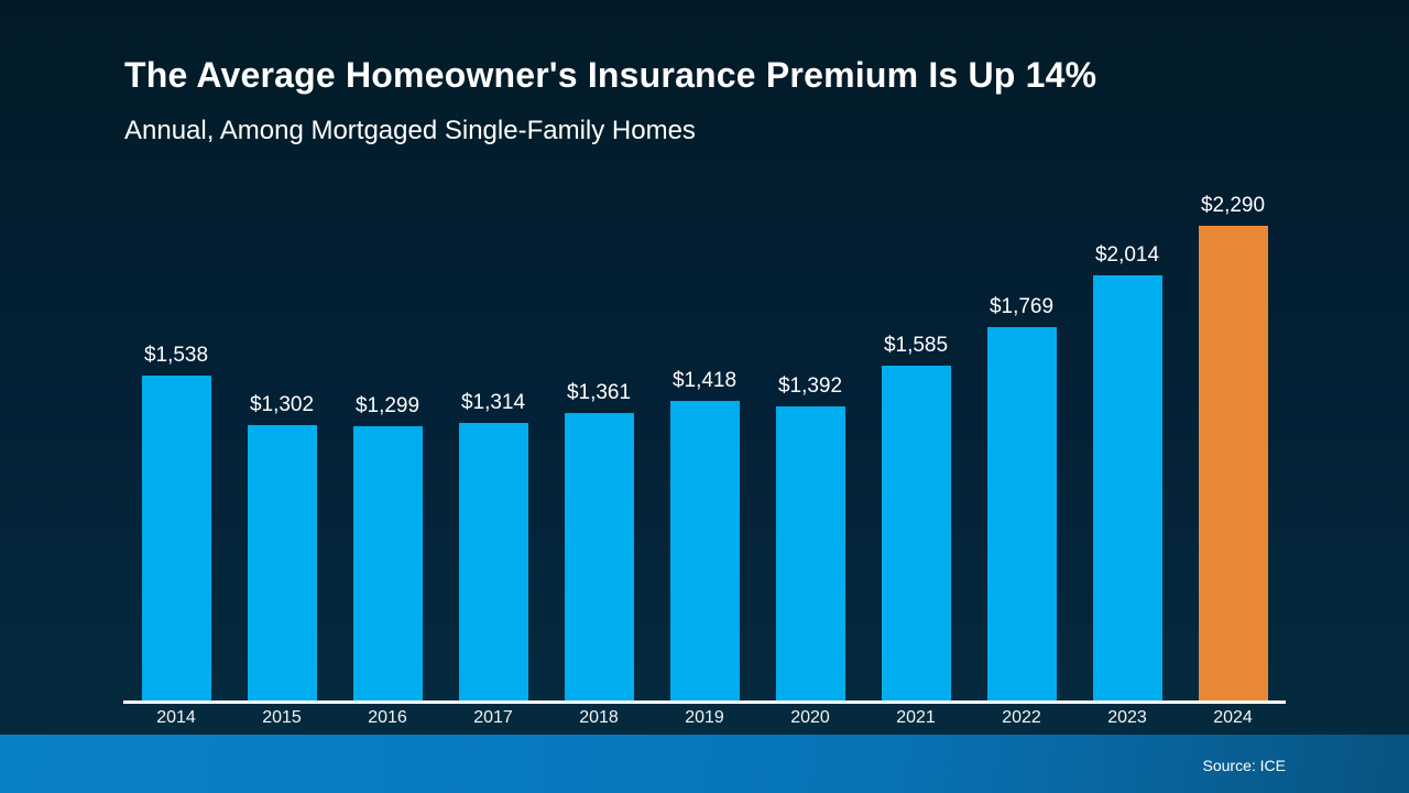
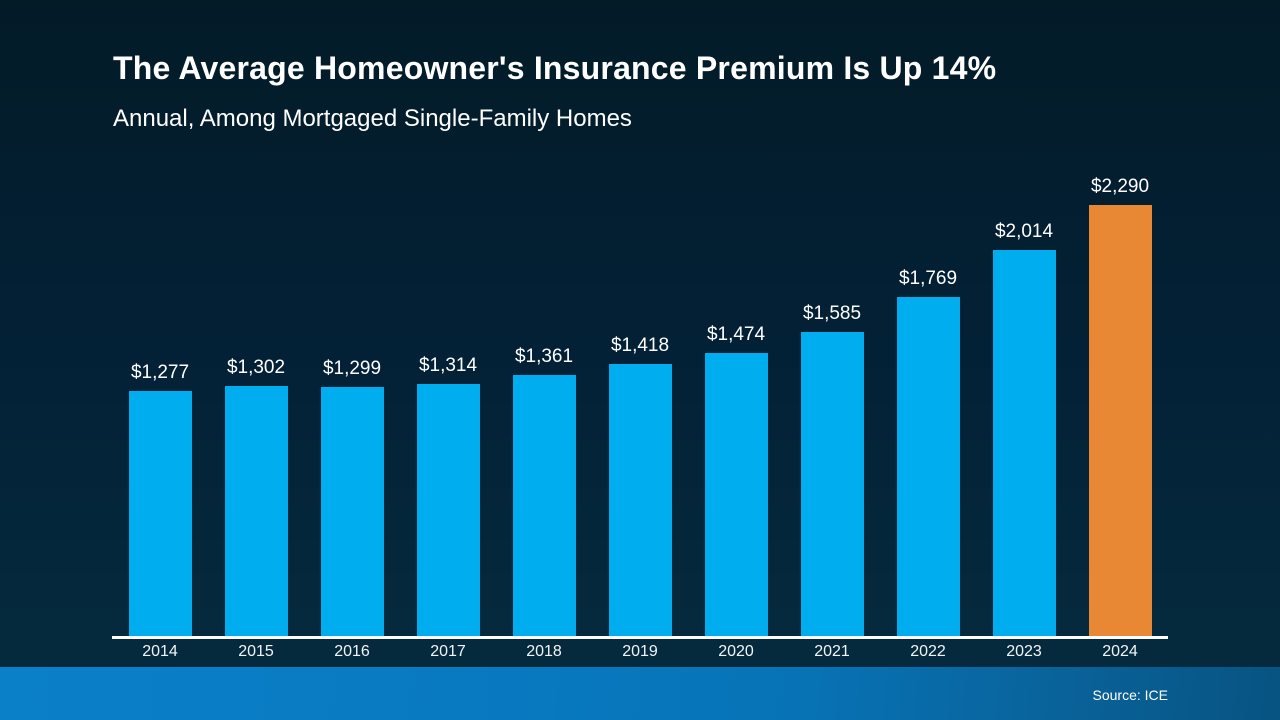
2014: $1,538 -> $1,277
2020: $1,392 -> $1,474
